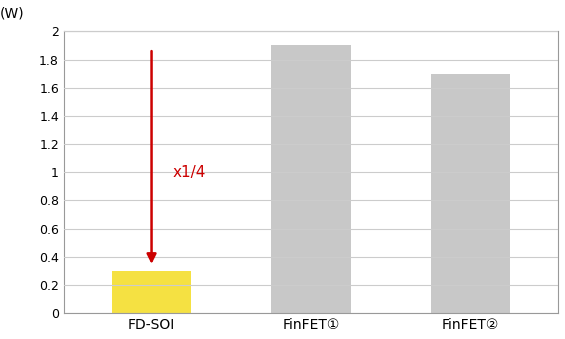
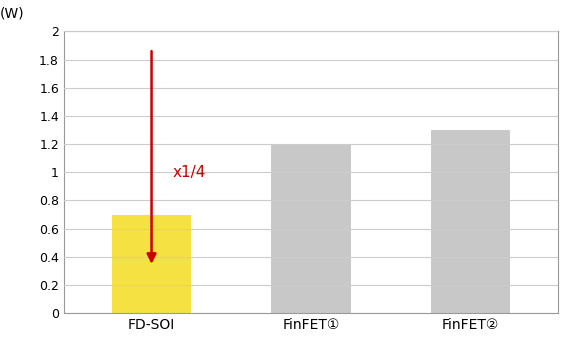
FD-SOI: 0.3 -> 0.7
FinFET①: 1.9 -> 1.2
FinFET②: 1.7 -> 1.3
